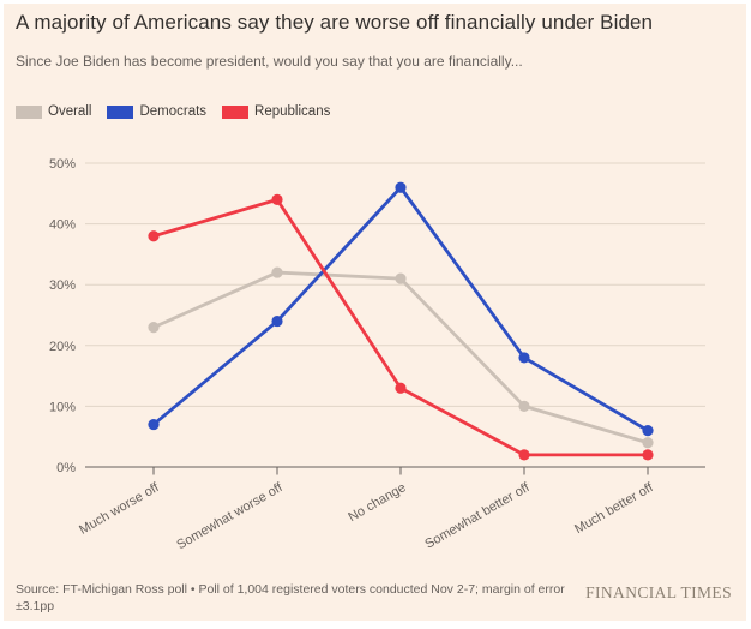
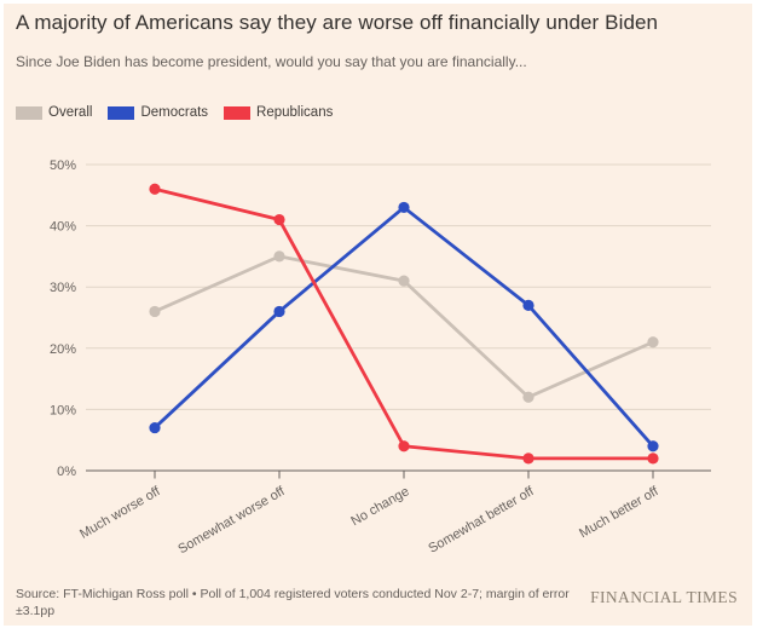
Overall/Much worse off: 23% -> 26%
Republicans/Much worse off: 38% -> 46%
Overall/Somewhat worse off: 32% -> 35%
Democrats/Somewhat worse off: 24% -> 26%
Republicans/Somewhat worse off: 44% -> 41%
Democrats/No change: 46% -> 43%
Republicans/No change: 13% -> 4%
Overall/Somewhat better off: 10% -> 12%
Democrats/Somewhat better off: 18% -> 27%
Overall/Much better off: 4% -> 21%
Democrats/Much better off: 6% -> 4%
